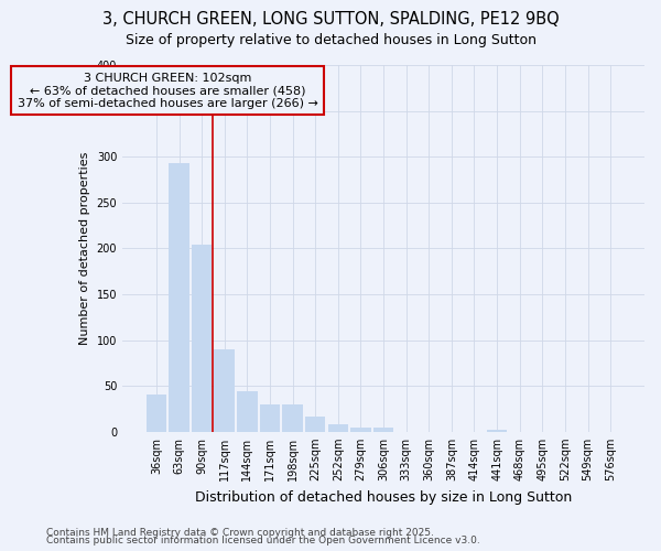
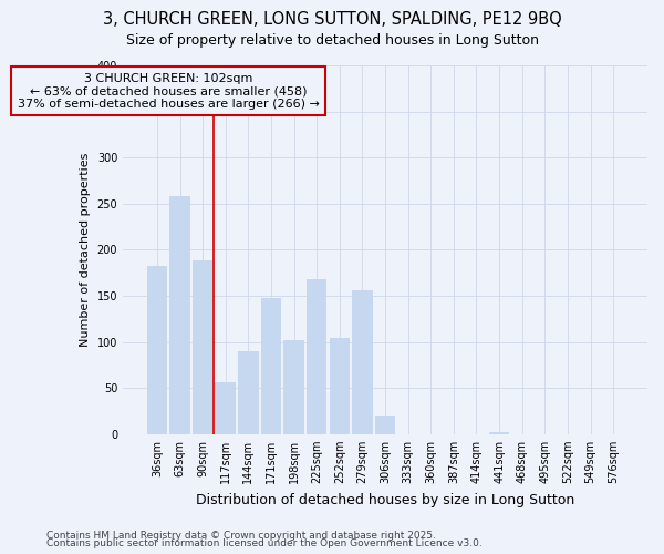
36sqm: 41 -> 182
63sqm: 293 -> 258
90sqm: 204 -> 188
117sqm: 90 -> 56
144sqm: 44 -> 90
171sqm: 30 -> 148
198sqm: 30 -> 102
225sqm: 17 -> 168
252sqm: 8 -> 104
279sqm: 4 -> 156
306sqm: 4 -> 20
